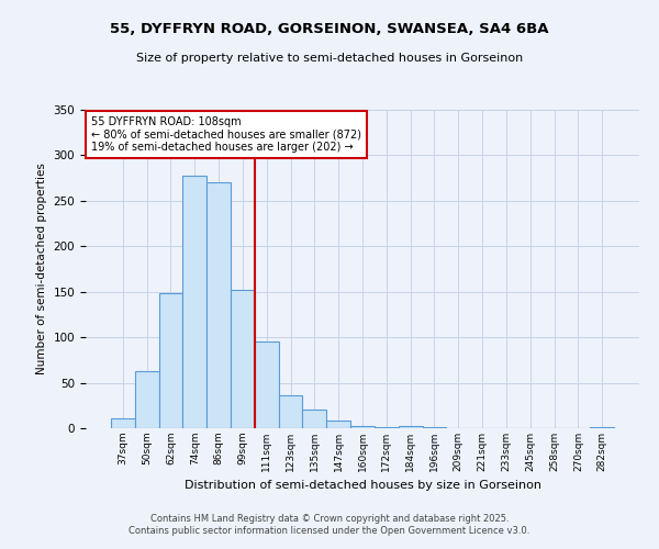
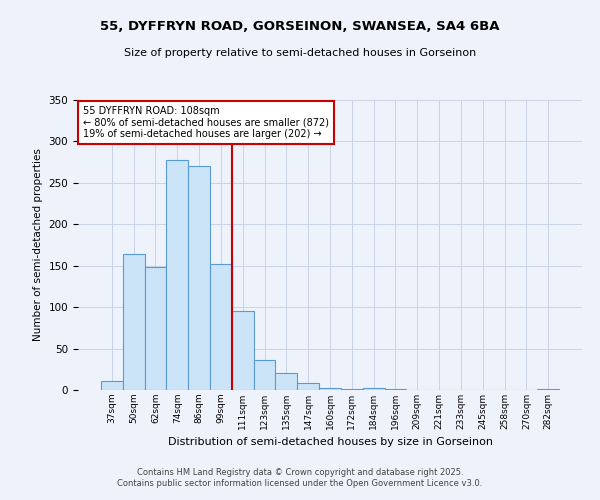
50sqm: 63 -> 164
